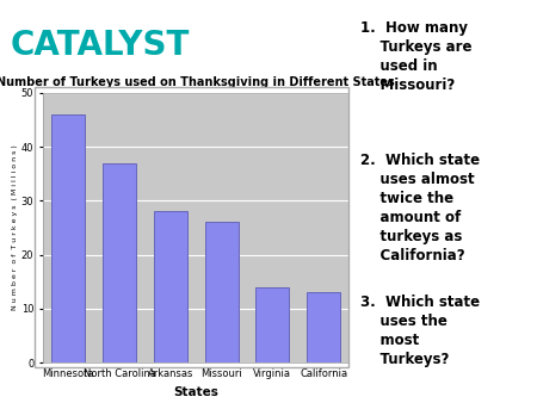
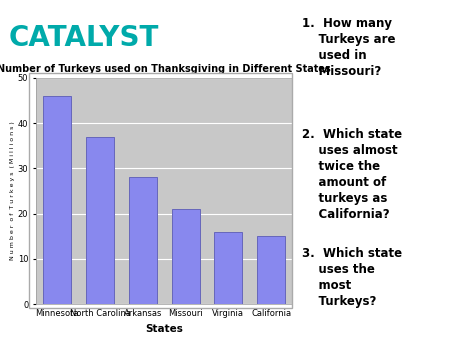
Missouri: 26 -> 21
Virginia: 14 -> 16
California: 13 -> 15
